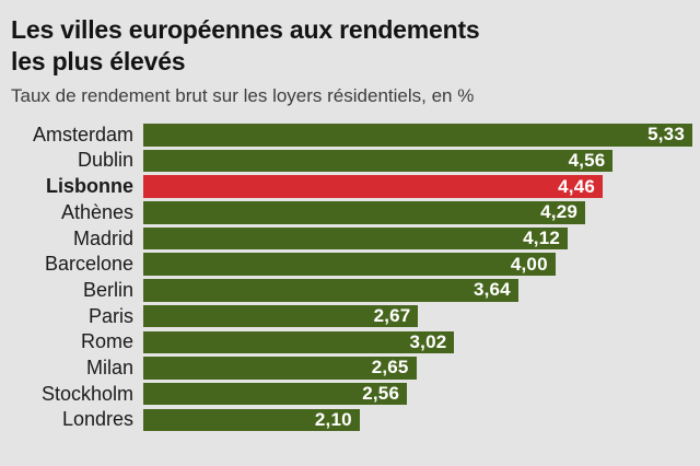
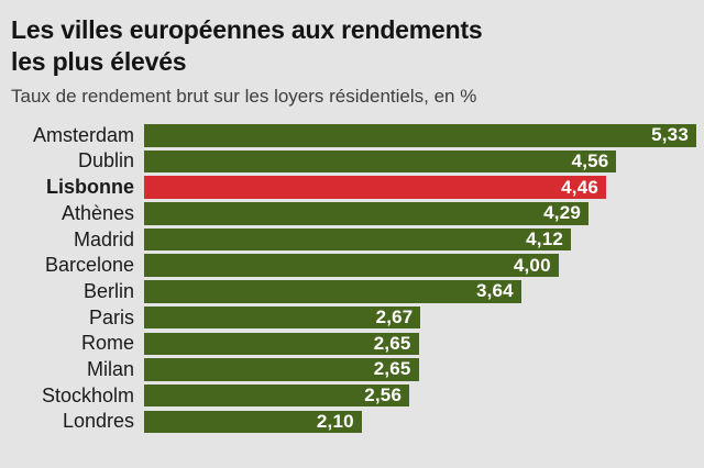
Rome: 3,02 -> 2,65
